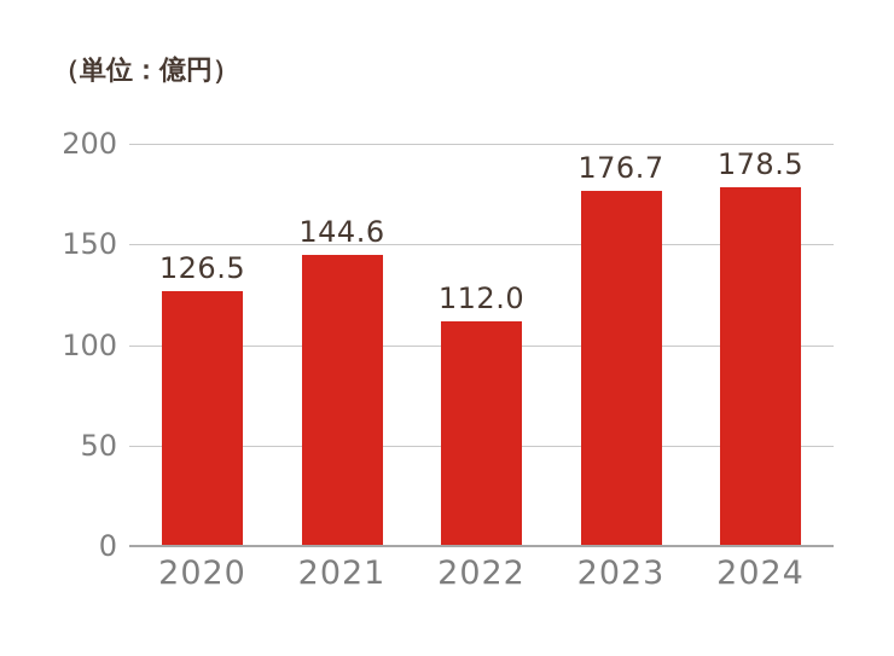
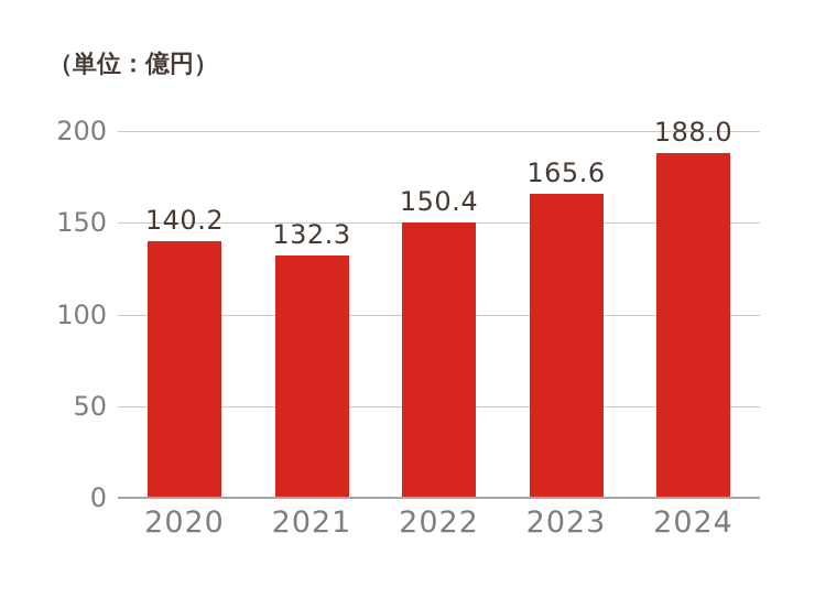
2020: 126.5 -> 140.2
2021: 144.6 -> 132.3
2022: 112.0 -> 150.4
2023: 176.7 -> 165.6
2024: 178.5 -> 188.0
